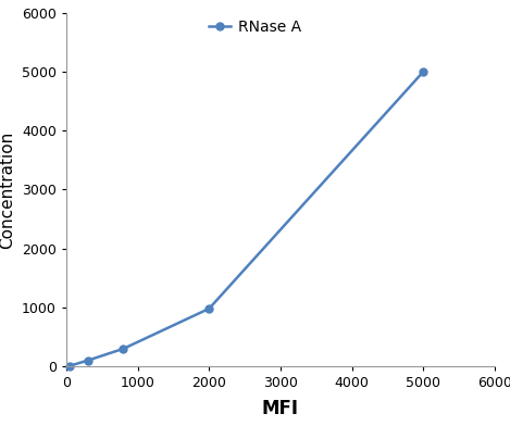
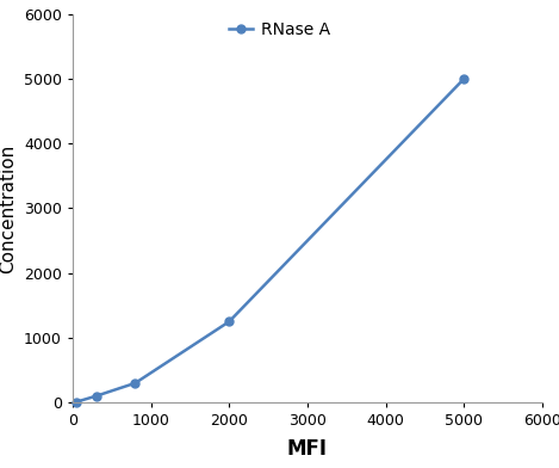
2000: 980 -> 1250
